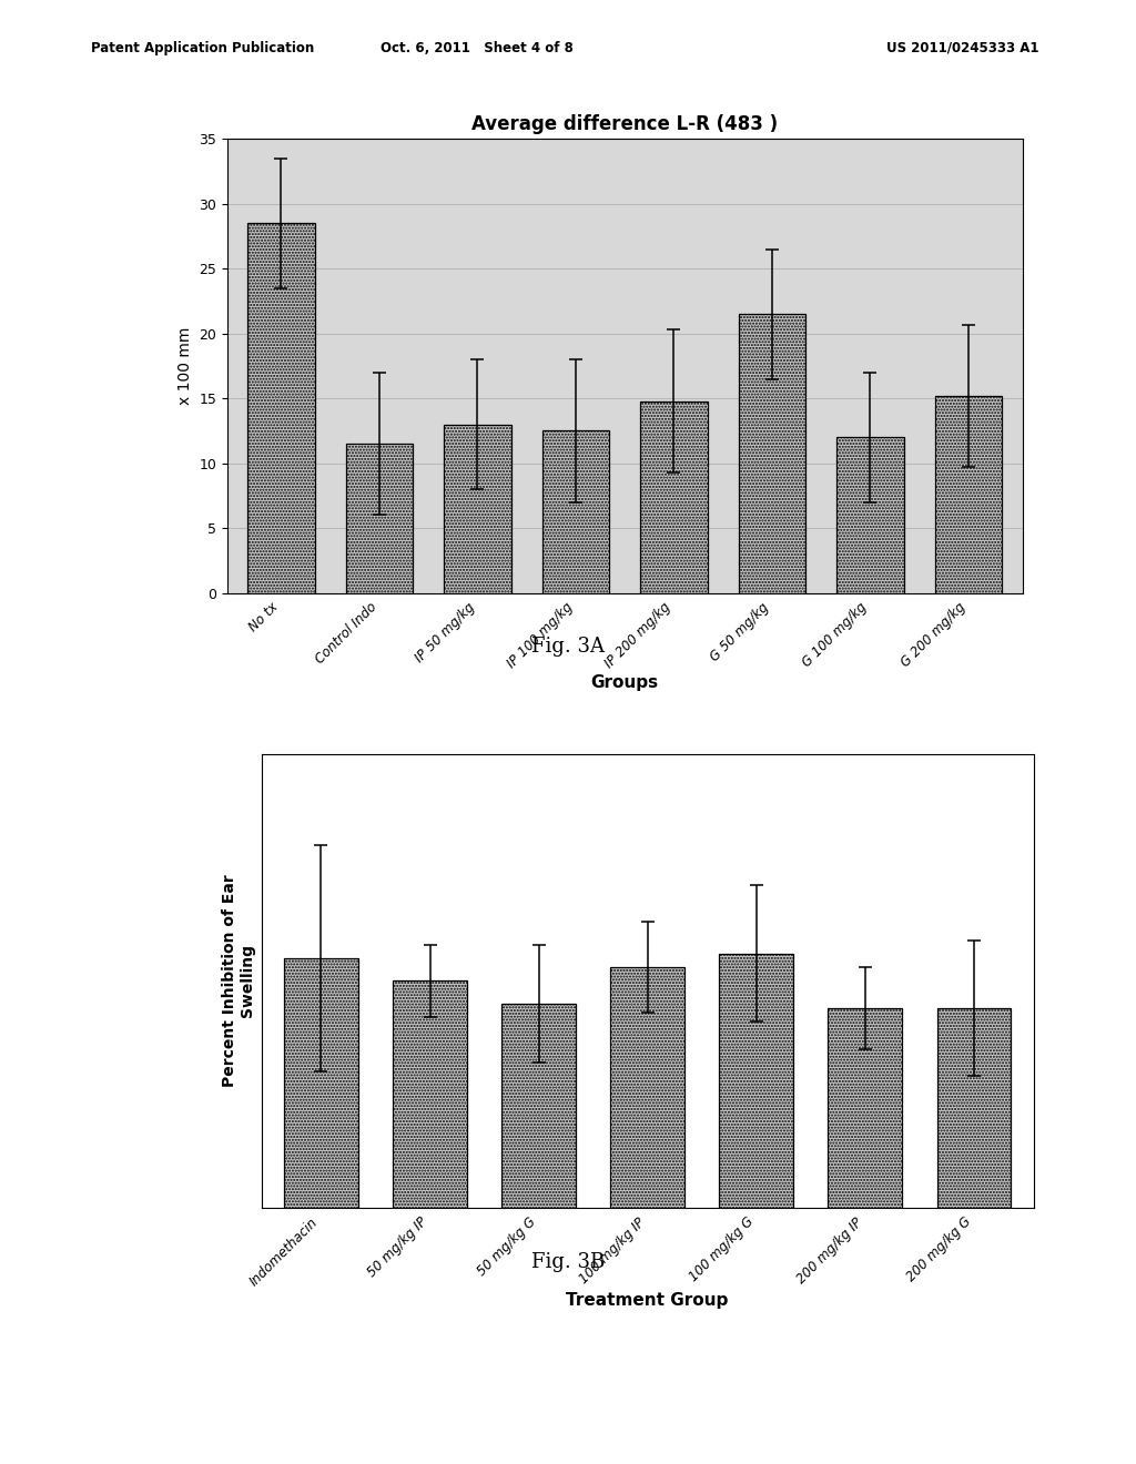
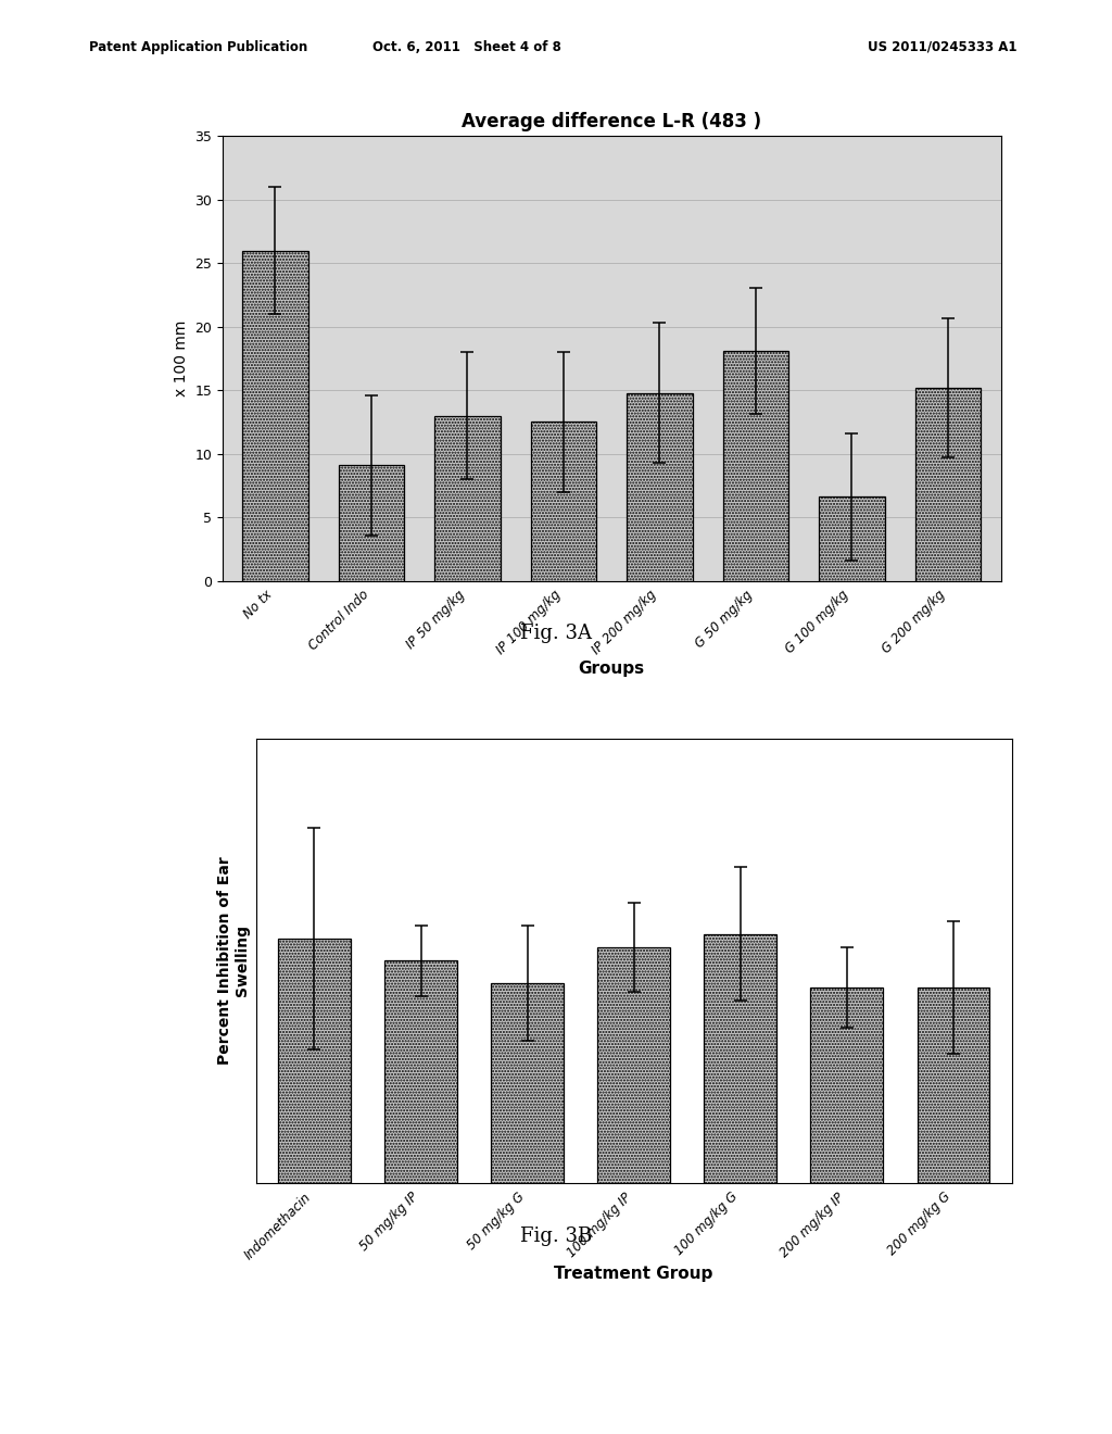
Average difference L-R (483 )/No tx: 28.5 -> 26.0
Average difference L-R (483 )/Control Indo: 11.5 -> 9.1
Average difference L-R (483 )/G 50 mg/kg: 21.5 -> 18.1
Average difference L-R (483 )/G 100 mg/kg: 12.0 -> 6.6
